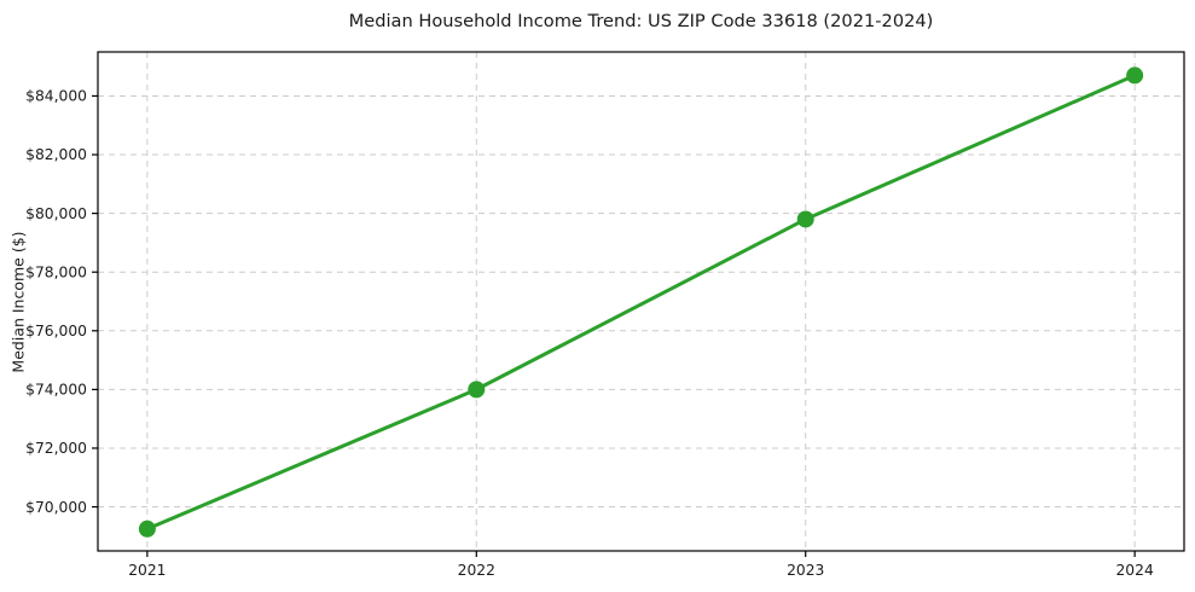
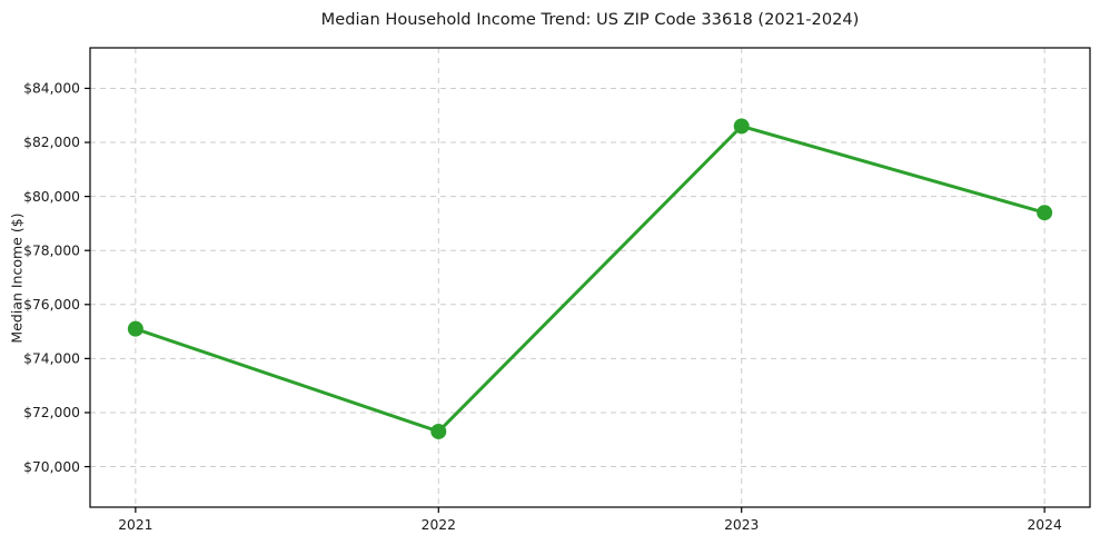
2021: $69200 -> $75100
2022: $74000 -> $71300
2023: $79800 -> $82600
2024: $84700 -> $79400
